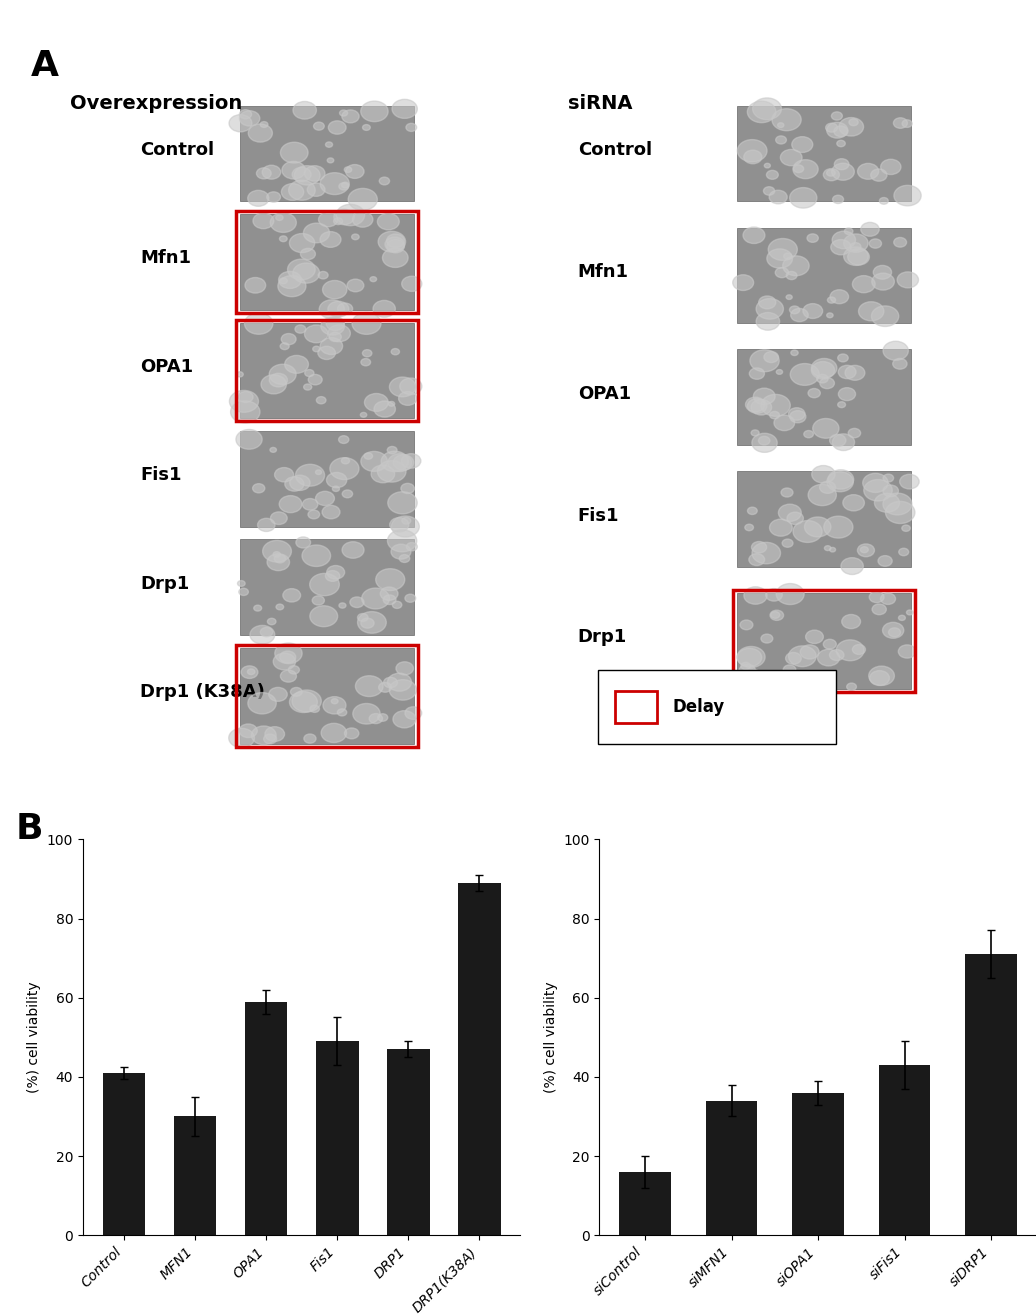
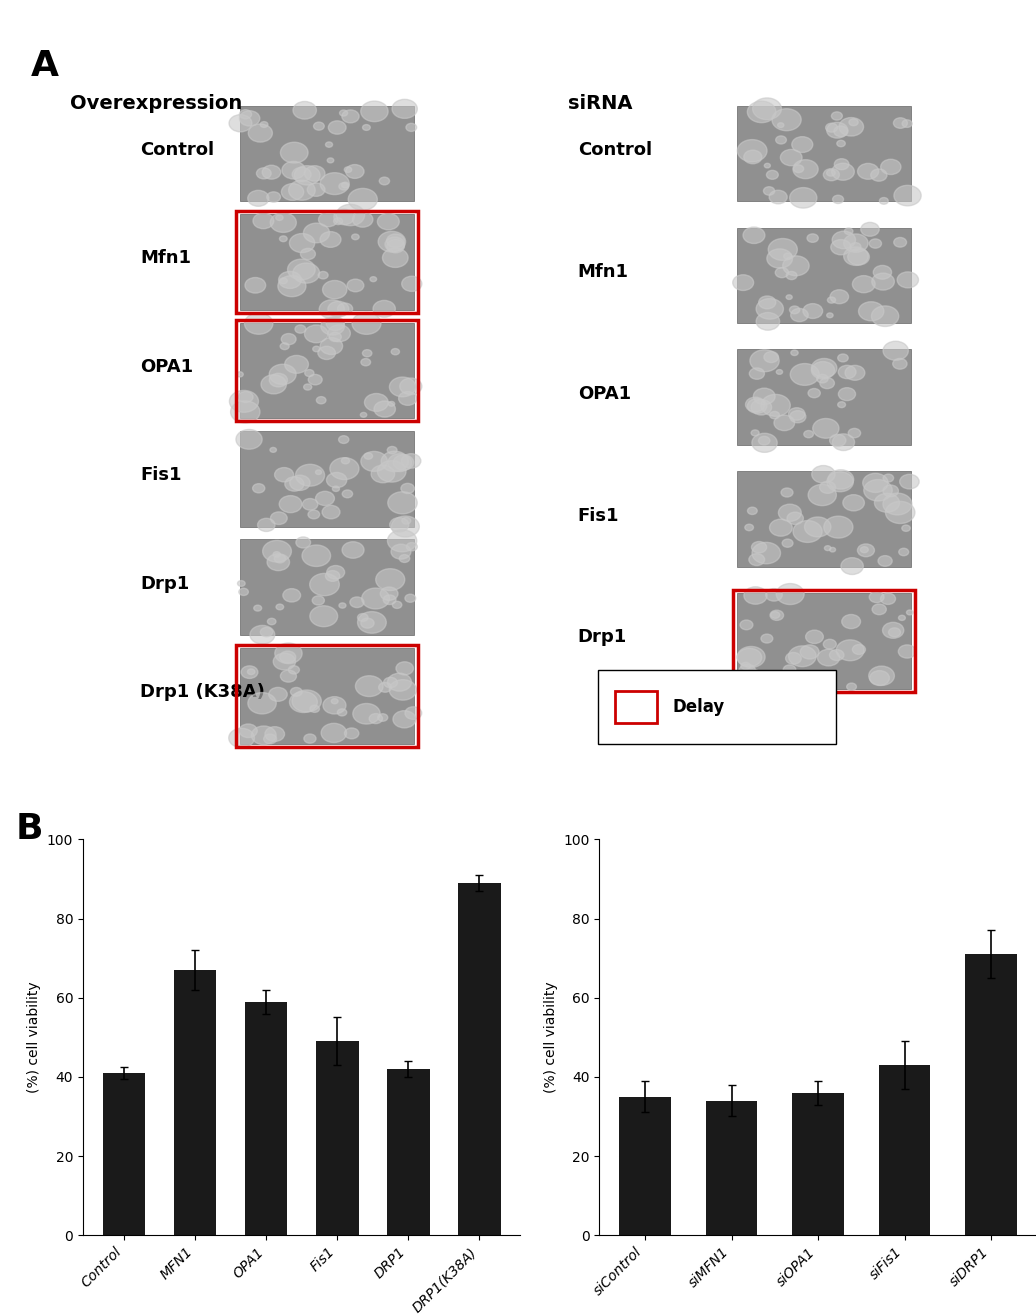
MFN1: 30 -> 67
DRP1: 47 -> 42
siControl: 16 -> 35
